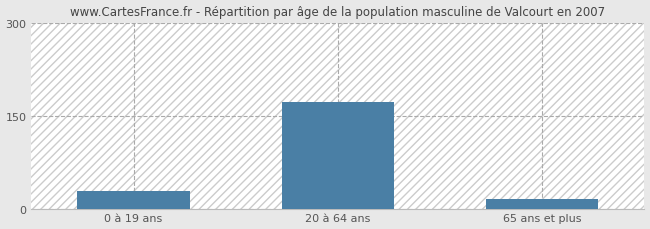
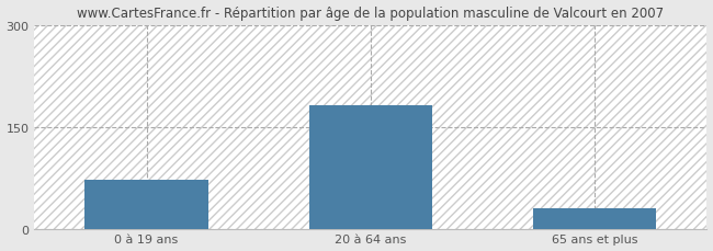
0 à 19 ans: 28 -> 72
20 à 64 ans: 172 -> 182
65 ans et plus: 15 -> 30
